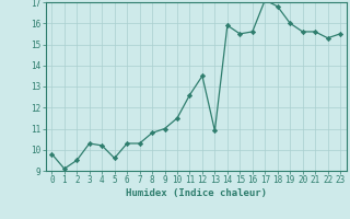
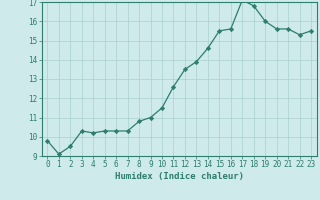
5: 9.6 -> 10.3
13: 10.9 -> 13.9
14: 15.9 -> 14.6
